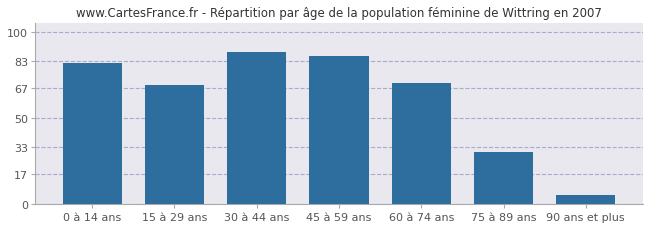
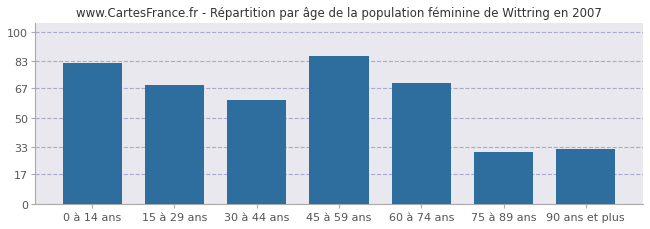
30 à 44 ans: 88 -> 60
90 ans et plus: 5 -> 32
